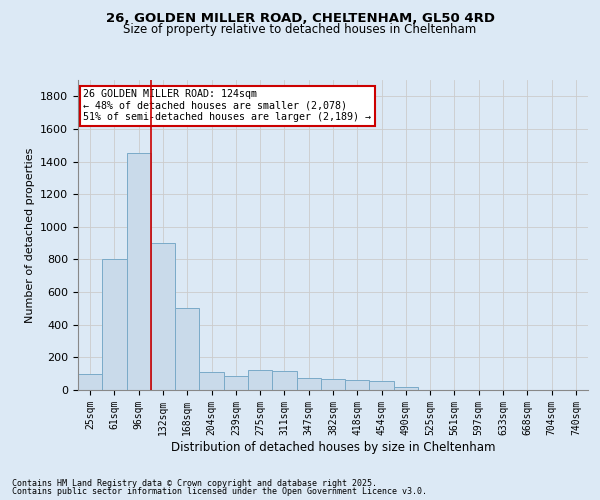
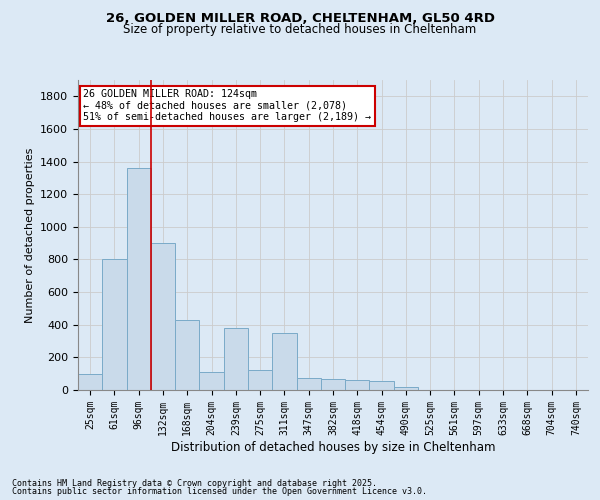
96sqm: 1450 -> 1360
168sqm: 500 -> 430
239sqm: 80 -> 380
311sqm: 120 -> 350
